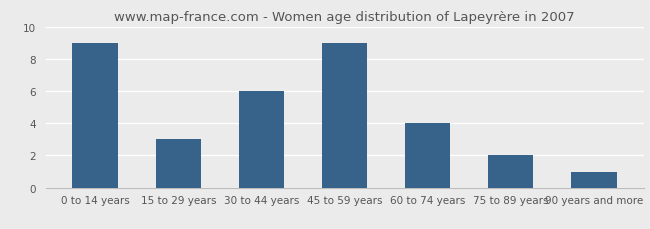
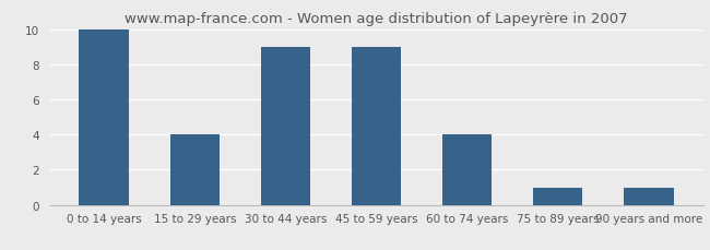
0 to 14 years: 9 -> 10
15 to 29 years: 3 -> 4
30 to 44 years: 6 -> 9
75 to 89 years: 2 -> 1
